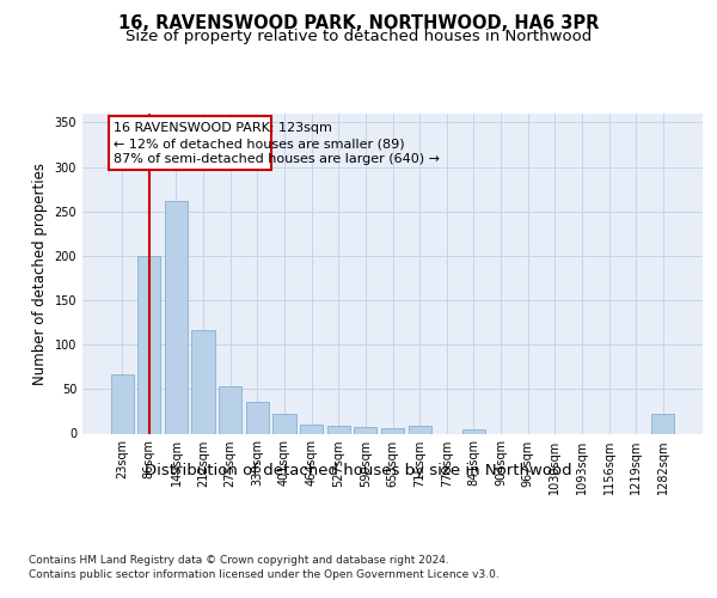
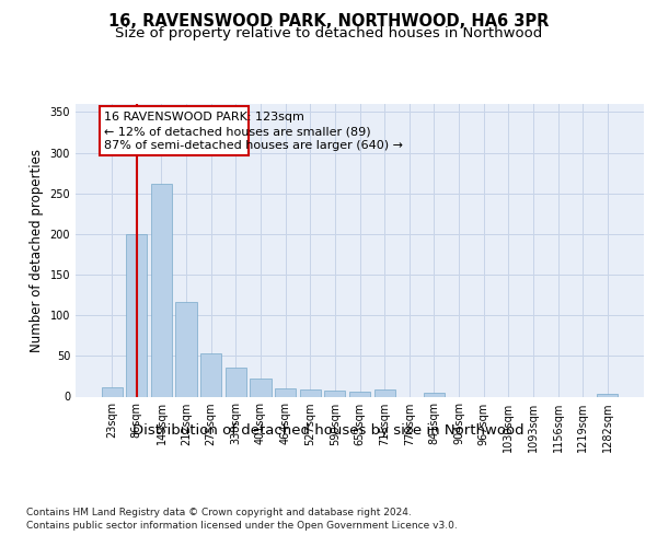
23sqm: 66 -> 11
1282sqm: 22 -> 3
